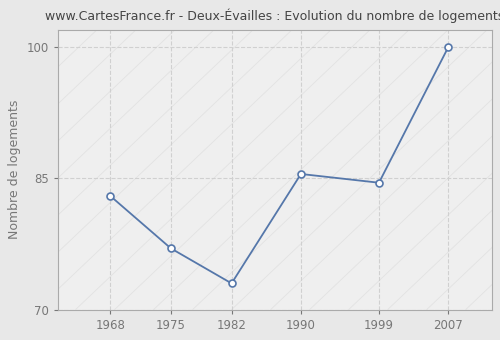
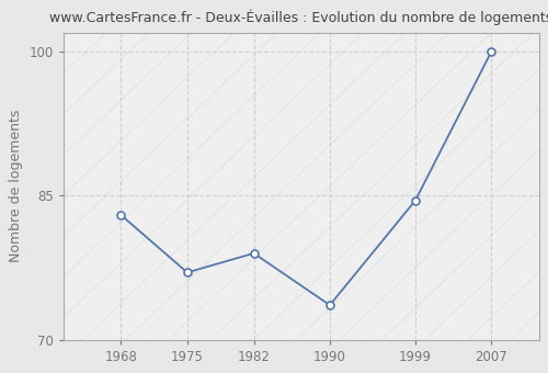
1982: 73.0 -> 79.0
1990: 85.5 -> 73.6
